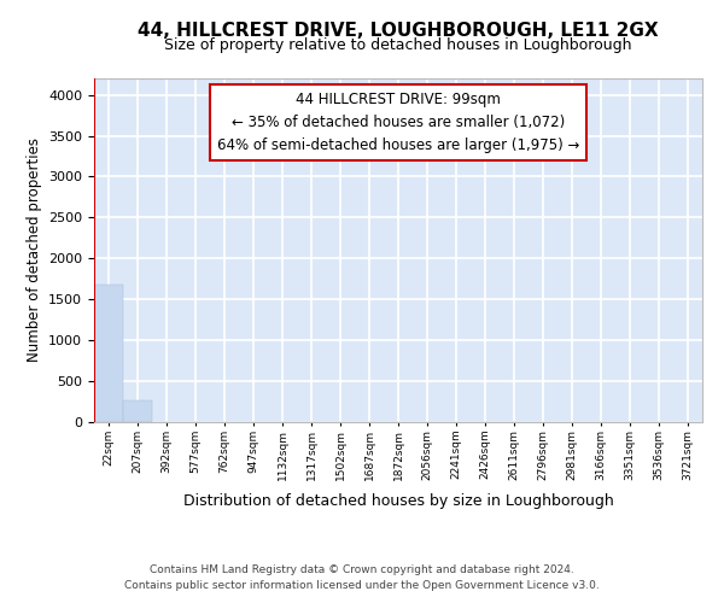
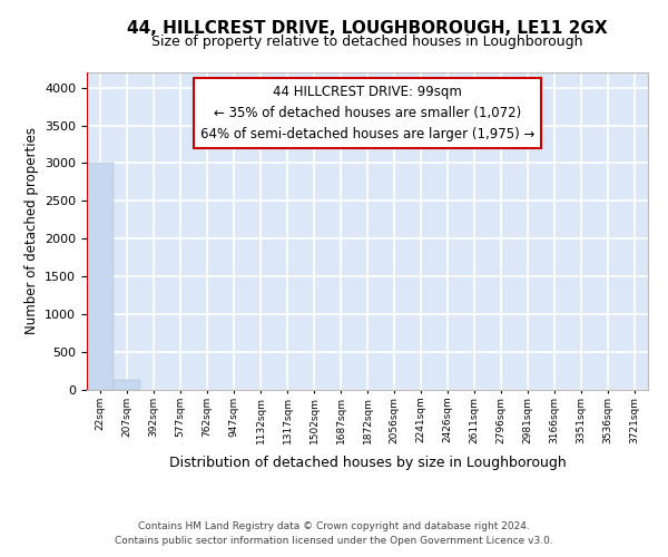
22sqm: 1680 -> 3000
207sqm: 260 -> 130
